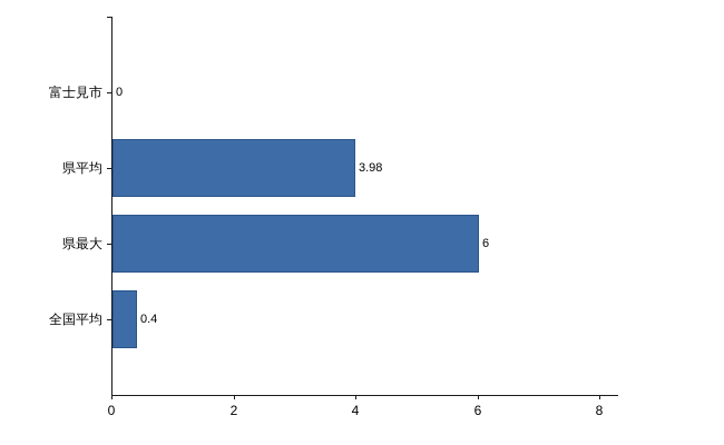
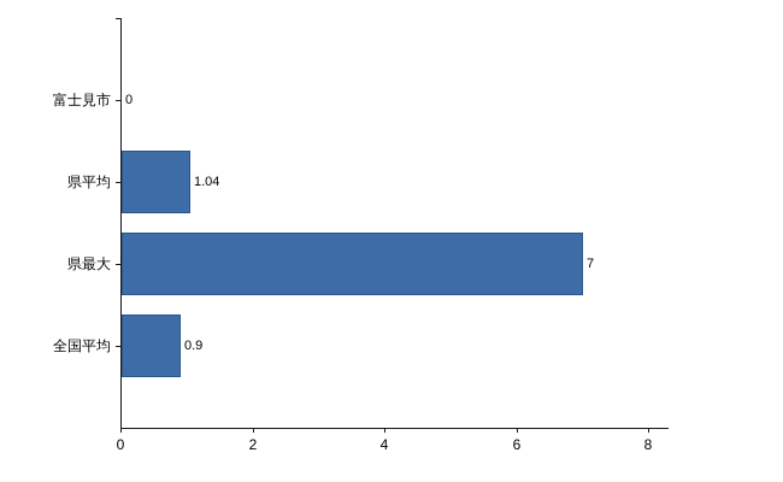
県平均: 3.98 -> 1.04
県最大: 6 -> 7
全国平均: 0.4 -> 0.9
